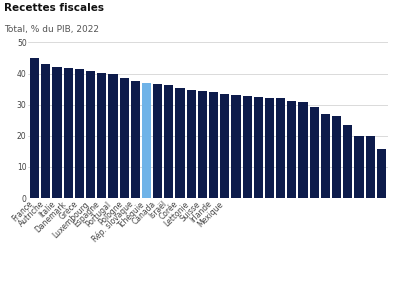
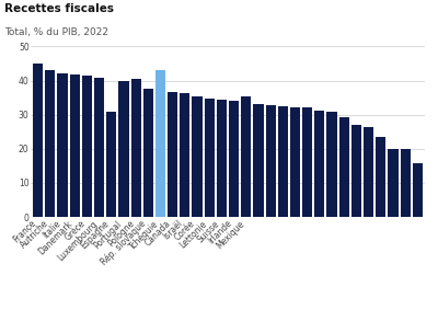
Espagne: 40.1 -> 31.0
Pologne: 38.5 -> 40.5
Tchéquie: 37.1 -> 43.0
Mexique: 33.3 -> 35.5
